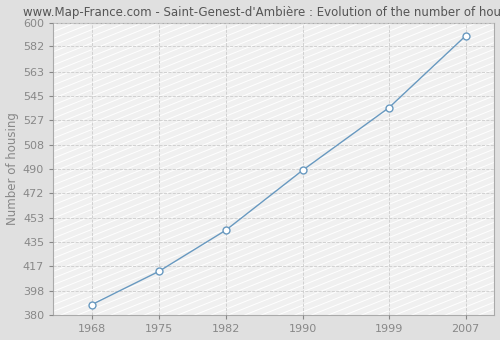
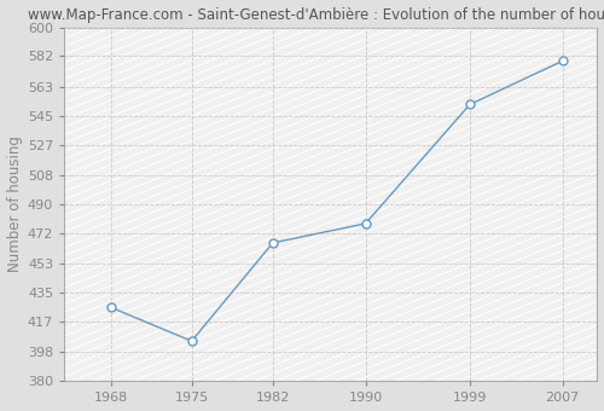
1968: 388 -> 426
1975: 413 -> 405
1982: 444 -> 466
1990: 489 -> 478
1999: 536 -> 552
2007: 590 -> 579
